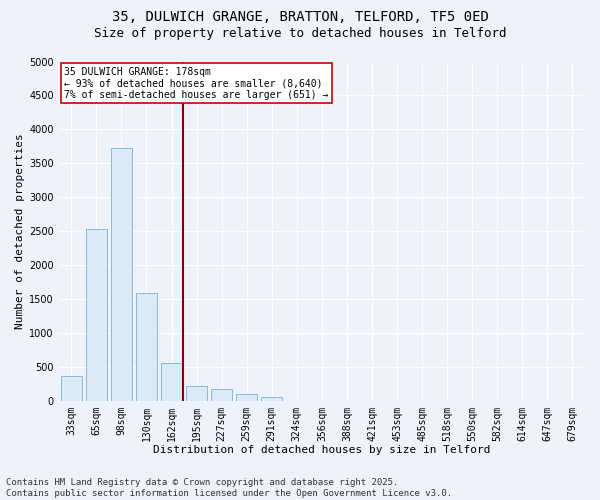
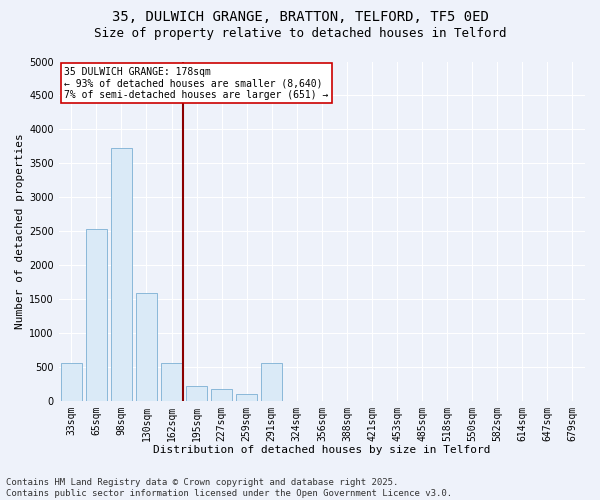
33sqm: 370 -> 560
291sqm: 60 -> 560
